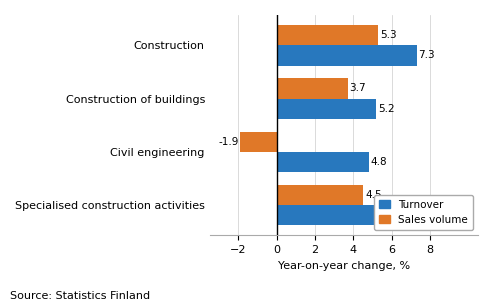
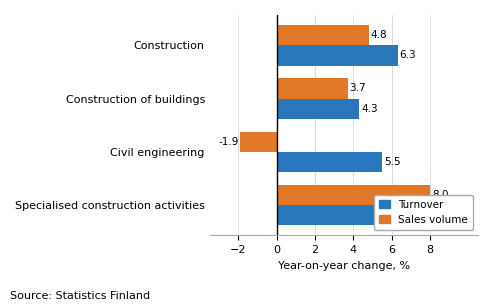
Sales volume/Construction: 5.3 -> 4.8
Turnover/Construction: 7.3 -> 6.3
Turnover/Construction of buildings: 5.2 -> 4.3
Turnover/Civil engineering: 4.8 -> 5.5
Sales volume/Specialised construction activities: 4.5 -> 8.0
